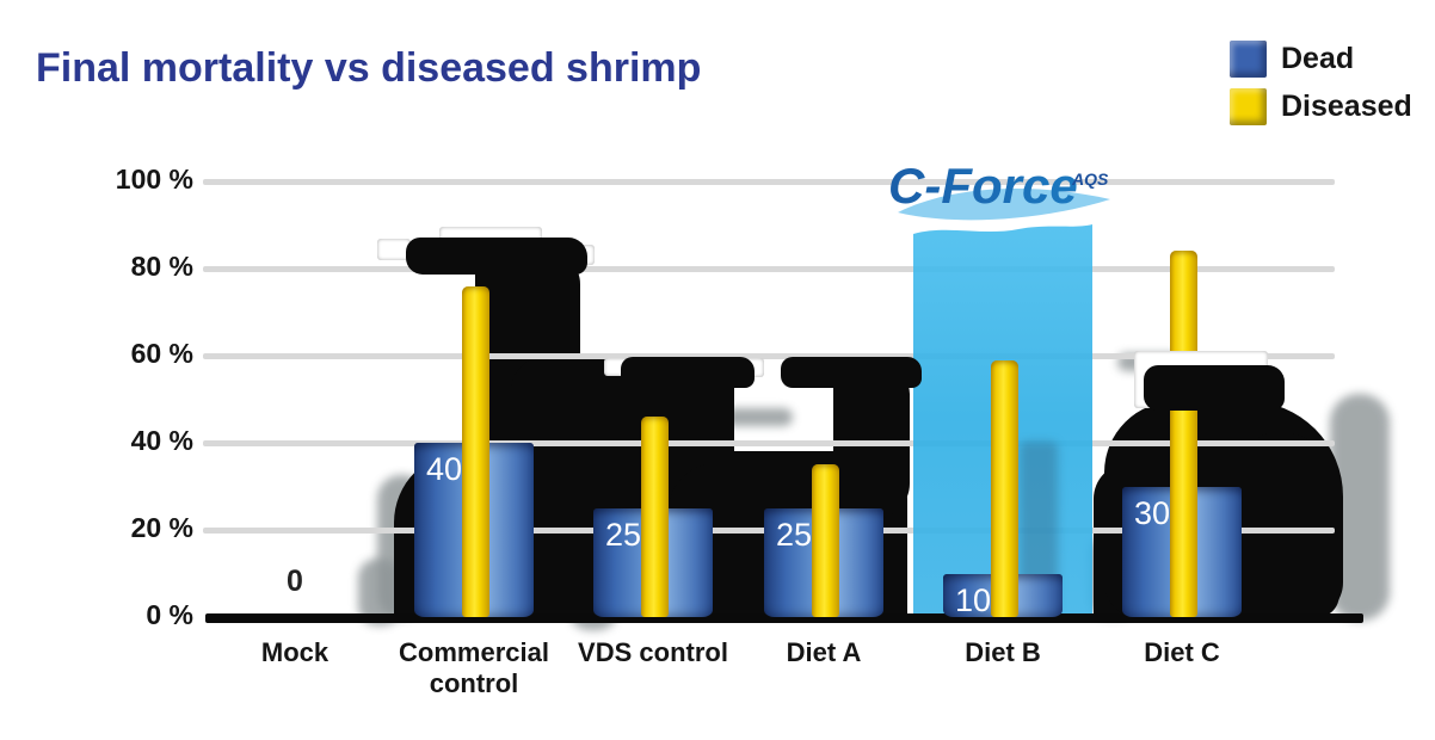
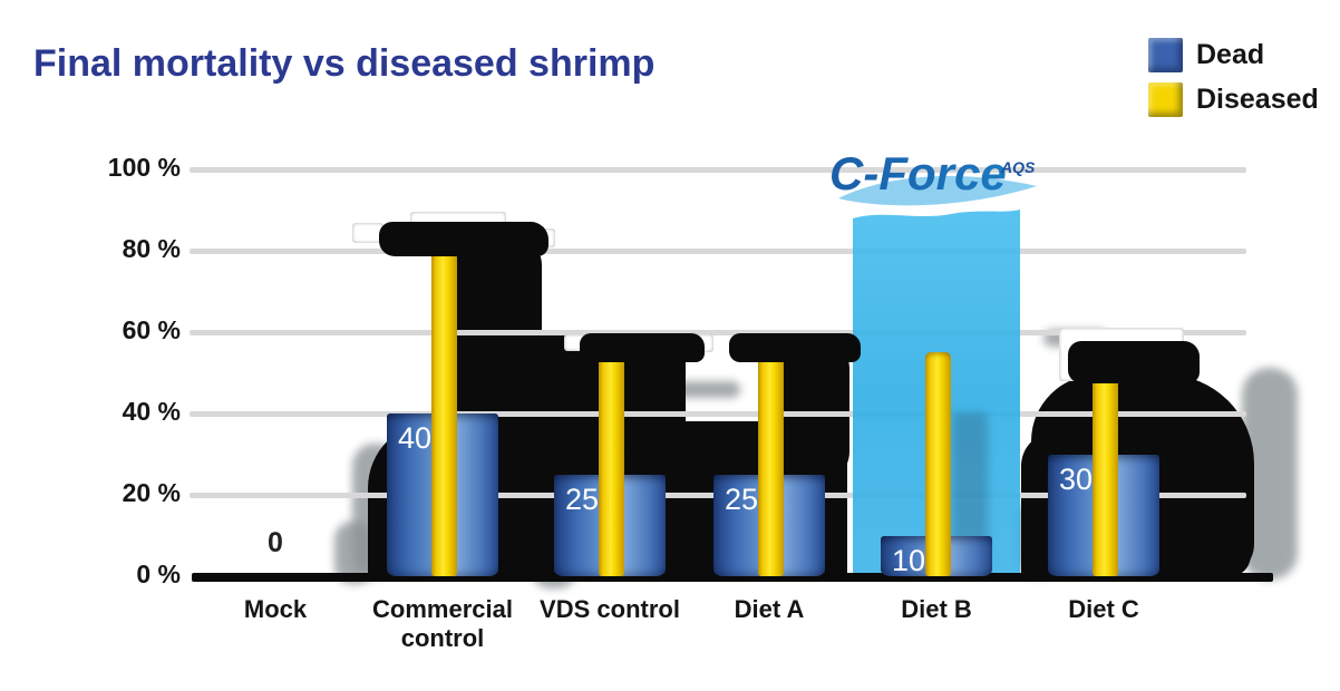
Diseased/Commercial control: 76% -> 80%
Diseased/VDS control: 46% -> 55%
Diseased/Diet A: 35% -> 55%
Diseased/Diet B: 59% -> 55%
Diseased/Diet C: 84% -> 50%
